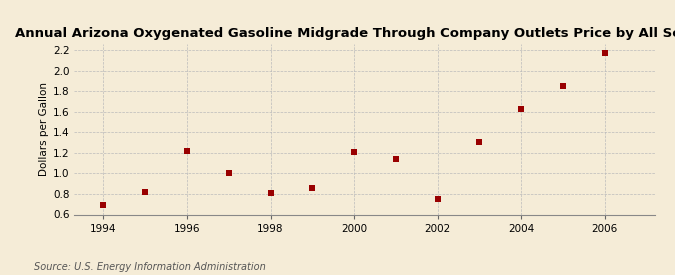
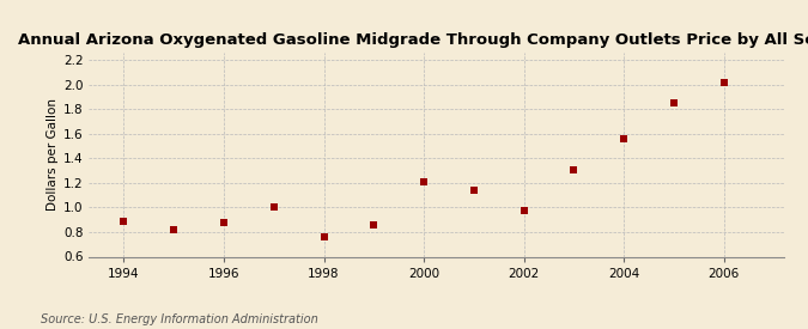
1994: 0.69 -> 0.89
1996: 1.22 -> 0.88
1998: 0.81 -> 0.76
2002: 0.75 -> 0.97
2004: 1.63 -> 1.56
2006: 2.17 -> 2.02
